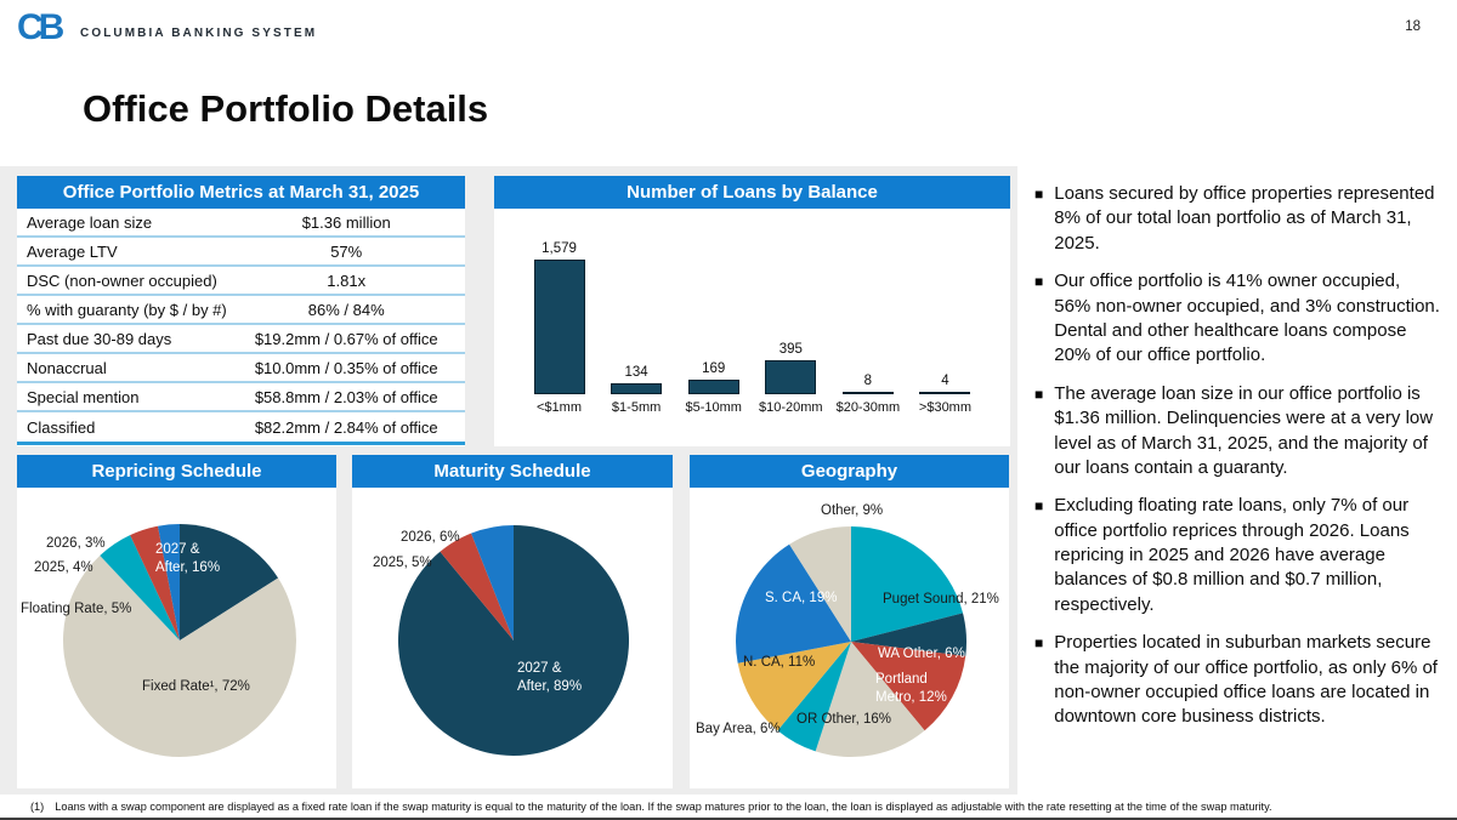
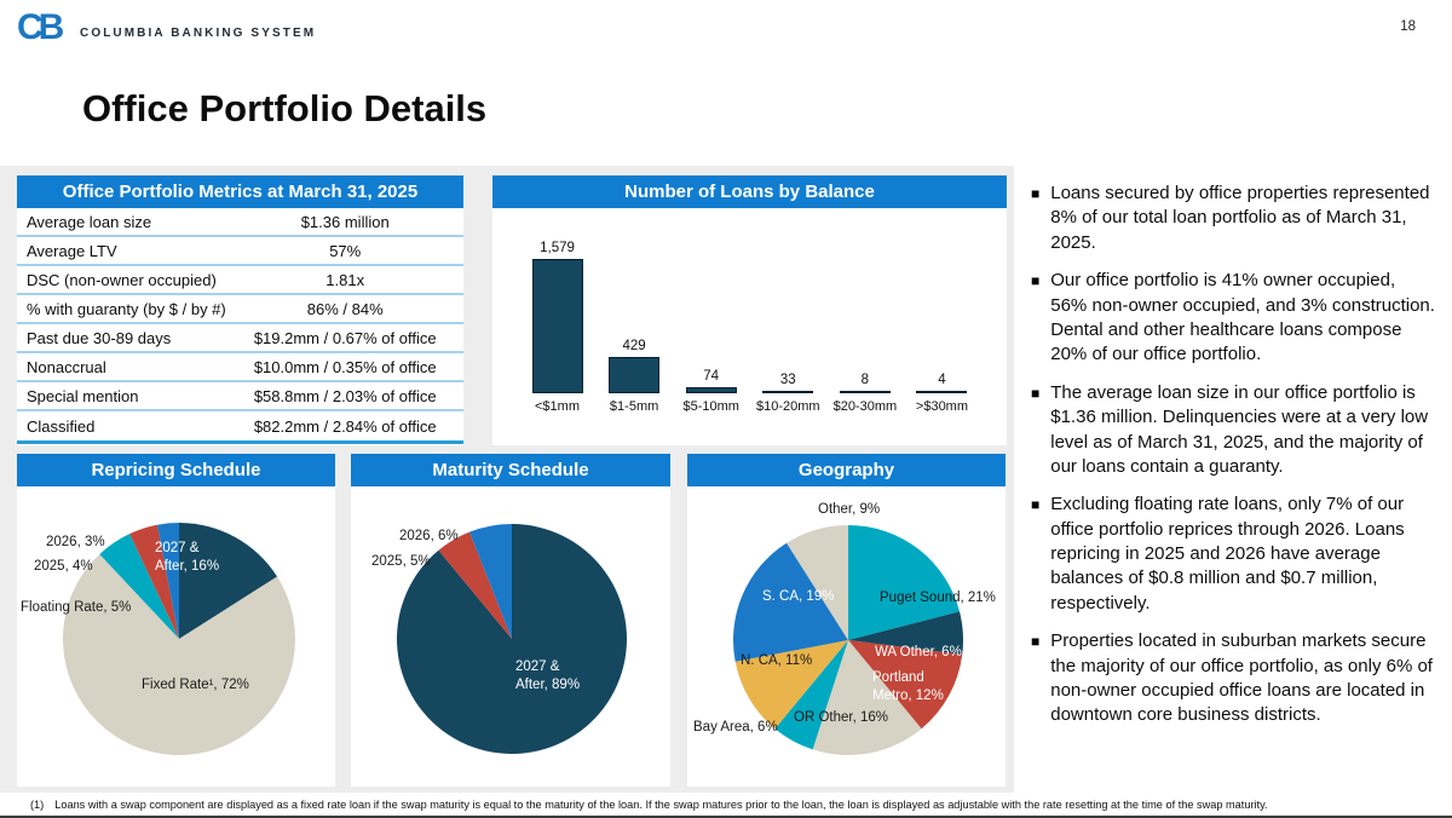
Number of Loans by Balance/$1-5mm: 134 -> 429
Number of Loans by Balance/$5-10mm: 169 -> 74
Number of Loans by Balance/$10-20mm: 395 -> 33
